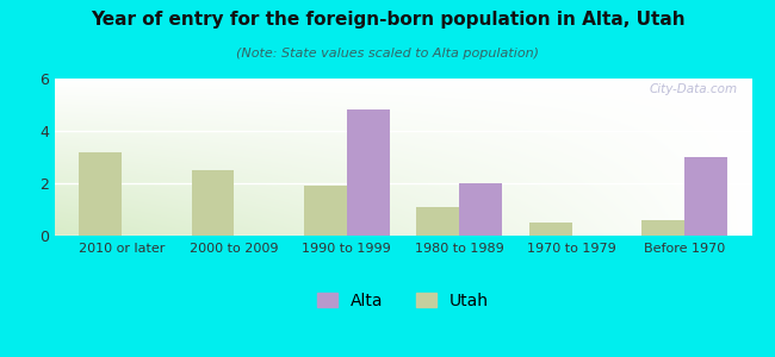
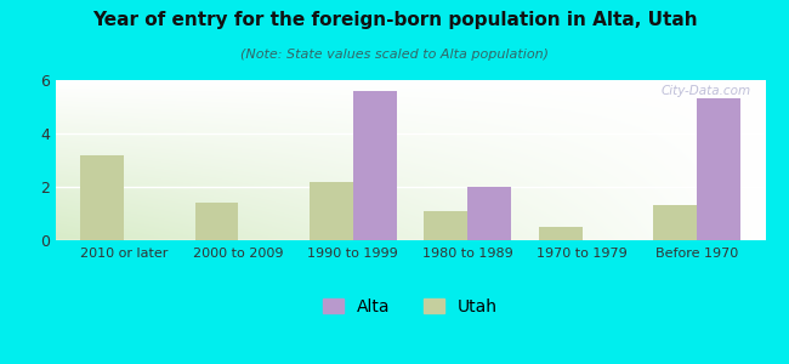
Utah/2000 to 2009: 2.5 -> 1.4
Utah/1990 to 1999: 1.9 -> 2.2
Alta/1990 to 1999: 4.8 -> 5.6
Utah/Before 1970: 0.6 -> 1.3
Alta/Before 1970: 3.0 -> 5.3
